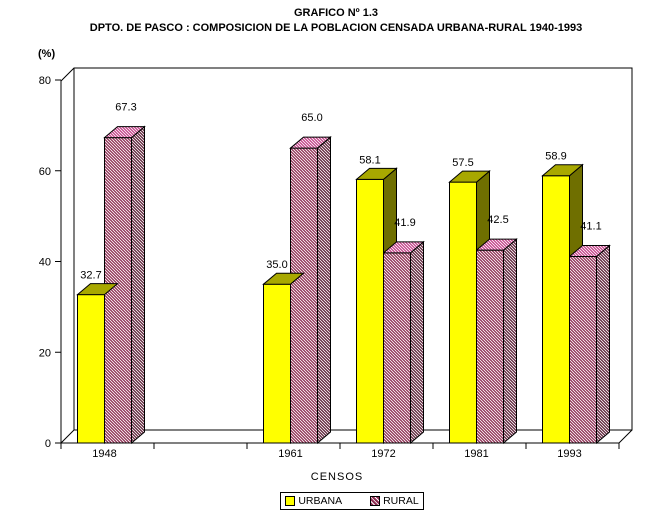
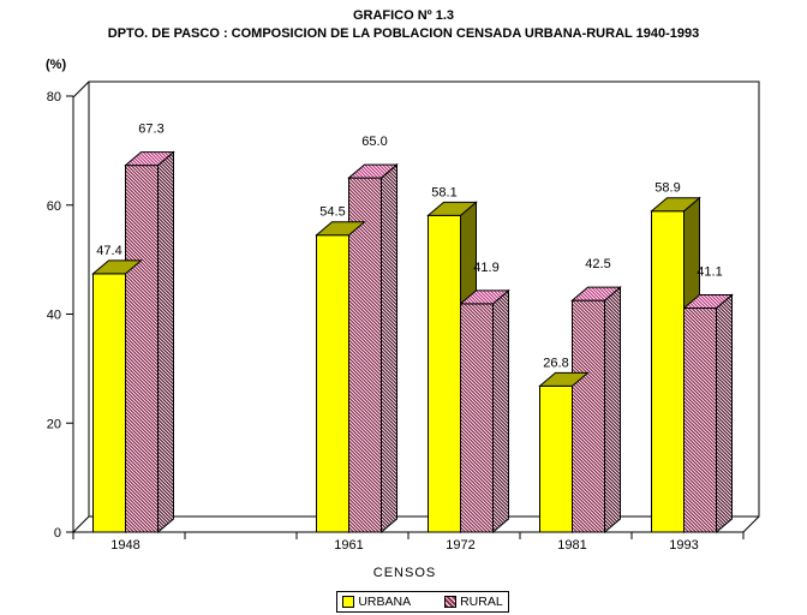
URBANA/1948: 32.7 -> 47.4
URBANA/1961: 35.0 -> 54.5
URBANA/1981: 57.5 -> 26.8
